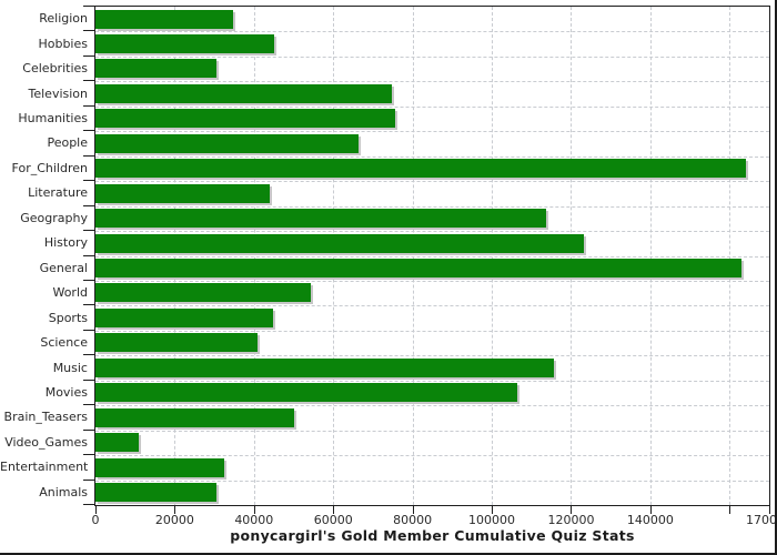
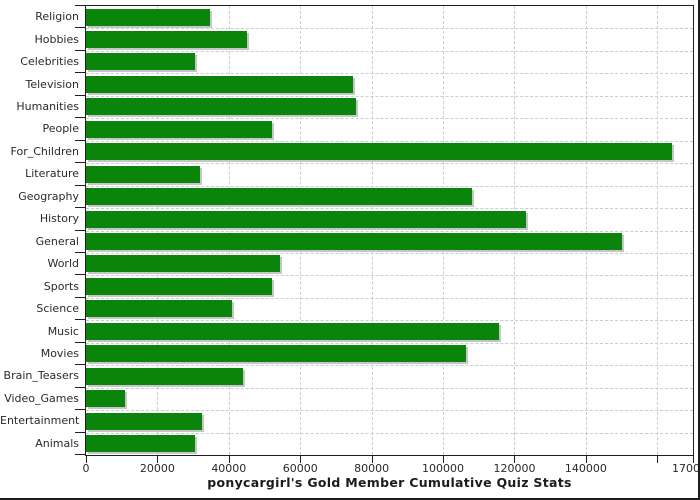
People: 66000 -> 52000
Literature: 44000 -> 32000
Geography: 114000 -> 108000
General: 163000 -> 150000
Sports: 45000 -> 52000
Brain_Teasers: 50000 -> 44000
